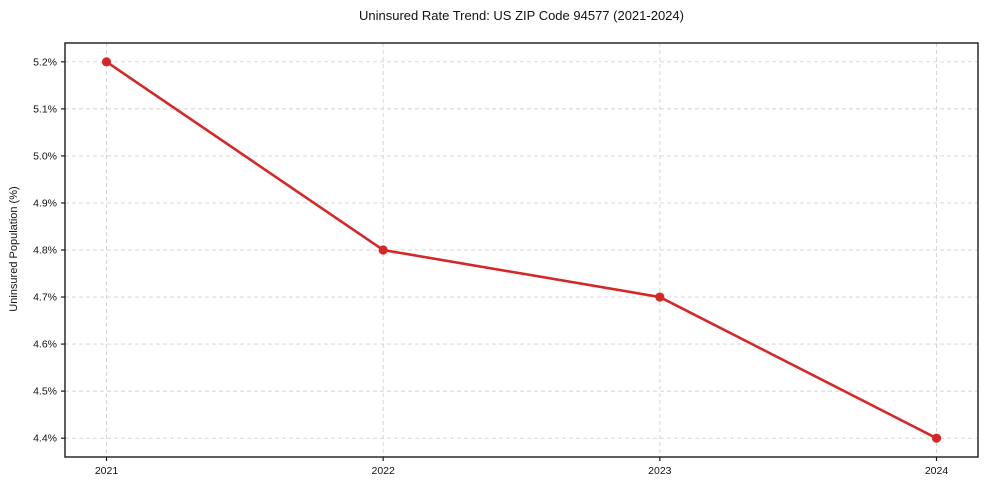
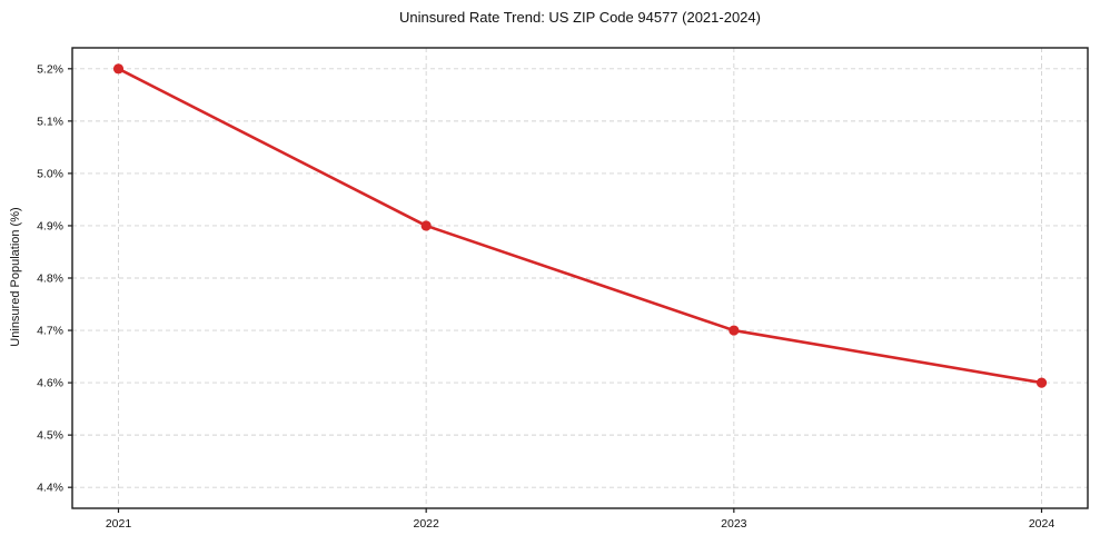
2022: 4.8% -> 4.9%
2024: 4.4% -> 4.6%
